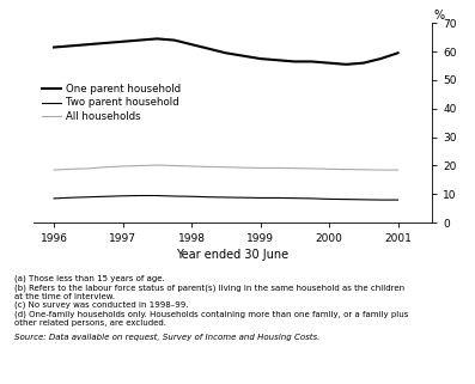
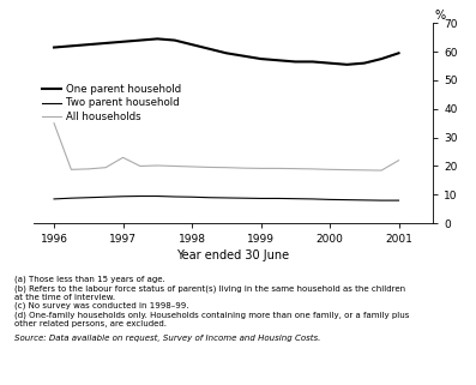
All households/1996: 18.5 -> 35.0
All households/1997: 19.8 -> 23.0
All households/2001: 18.5 -> 22.0
